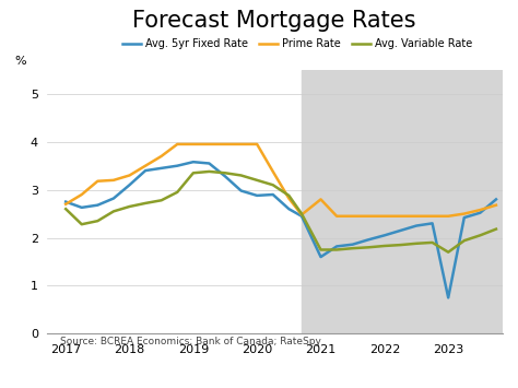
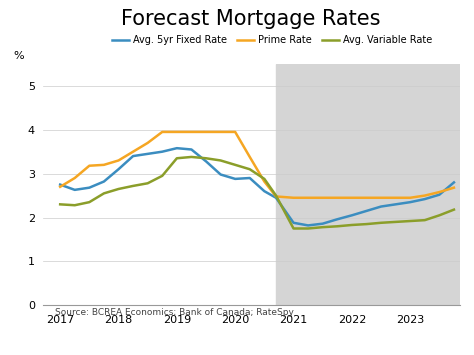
Avg. Variable Rate/2017: 2.60 -> 2.30
Avg. 5yr Fixed Rate/2021: 1.60 -> 1.88
Prime Rate/2021: 2.80 -> 2.45
Avg. 5yr Fixed Rate/2023: 0.75 -> 2.35
Avg. Variable Rate/2023: 1.70 -> 1.92
